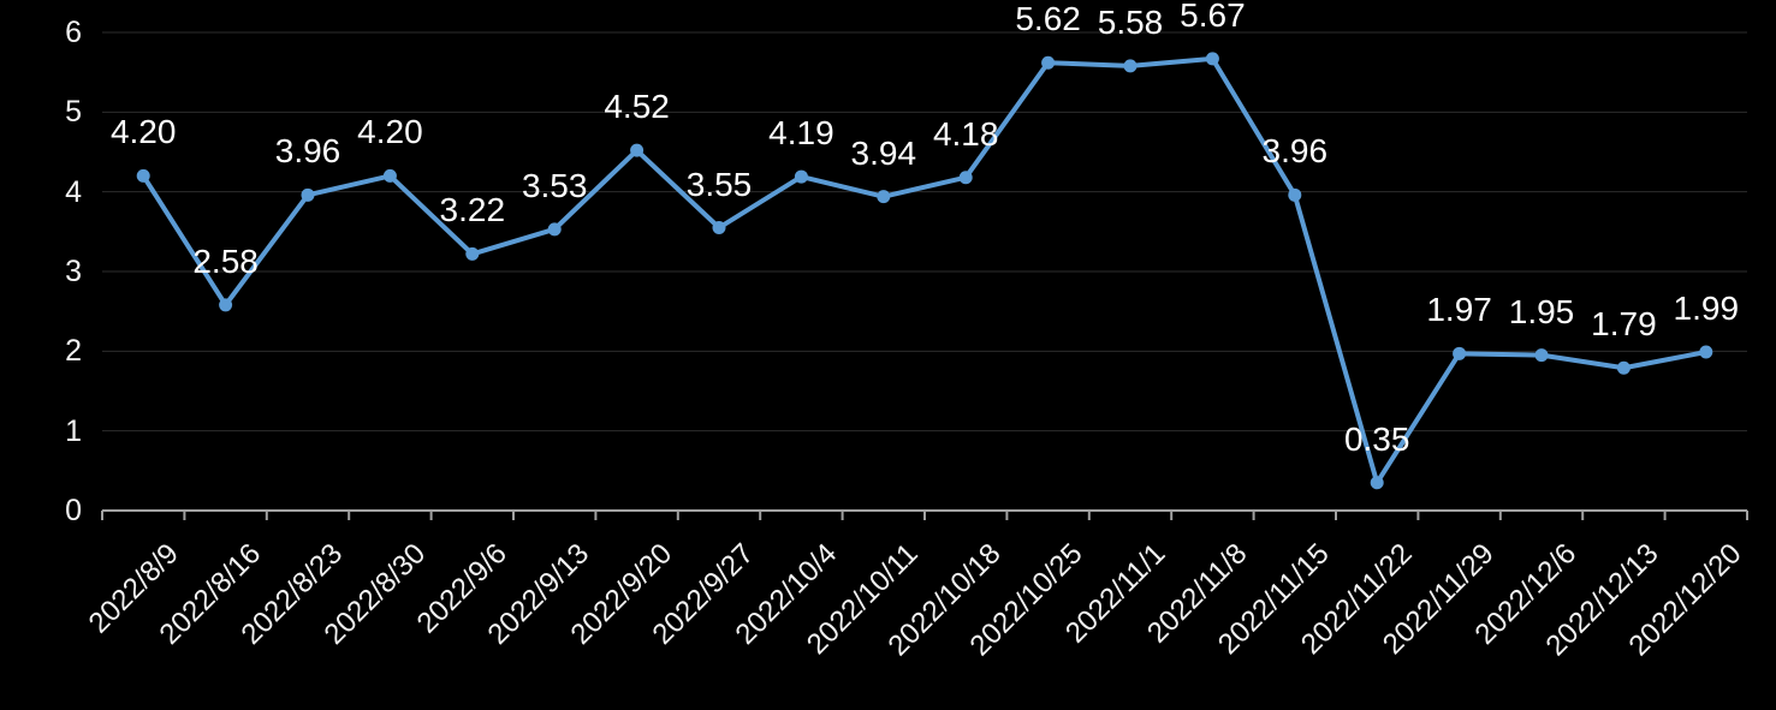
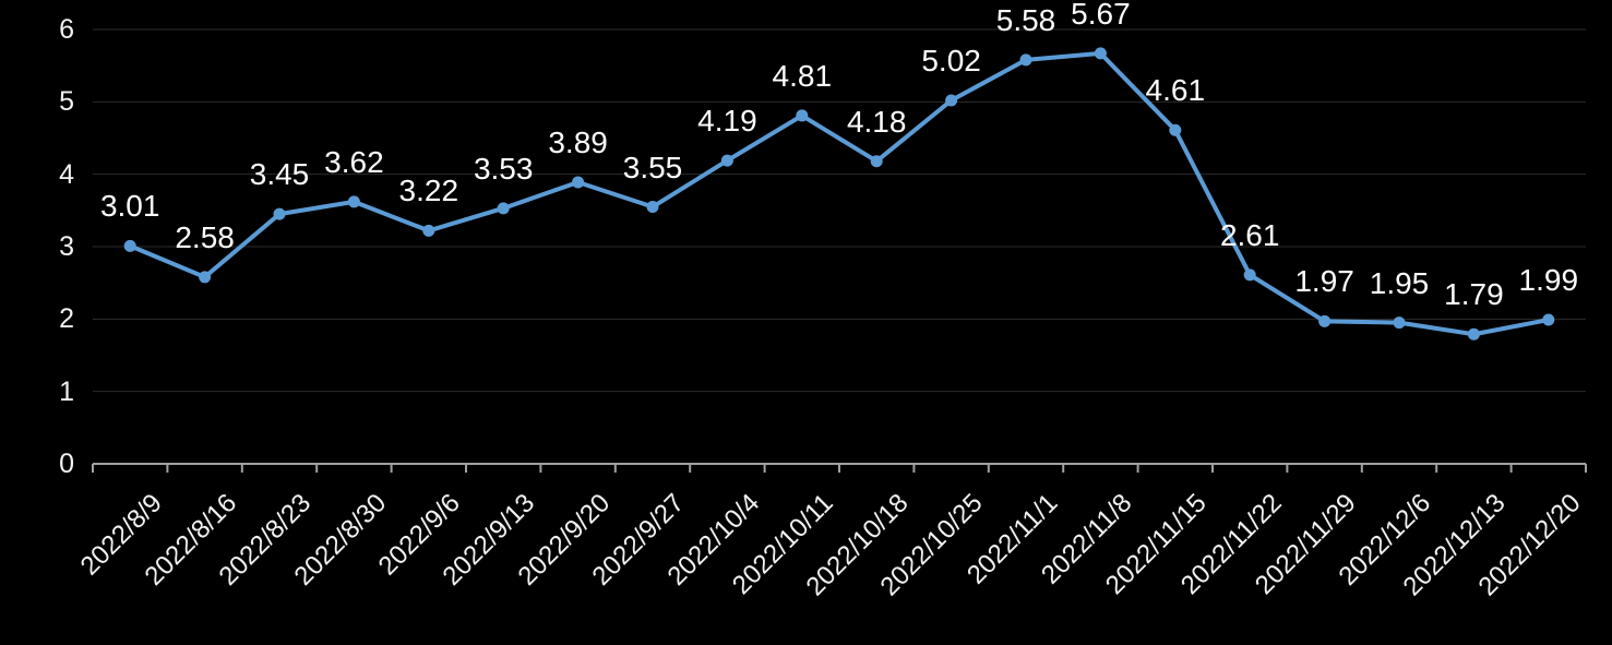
2022/8/9: 4.20 -> 3.01
2022/8/23: 3.96 -> 3.45
2022/8/30: 4.20 -> 3.62
2022/9/20: 4.52 -> 3.89
2022/10/11: 3.94 -> 4.81
2022/10/25: 5.62 -> 5.02
2022/11/15: 3.96 -> 4.61
2022/11/22: 0.35 -> 2.61
